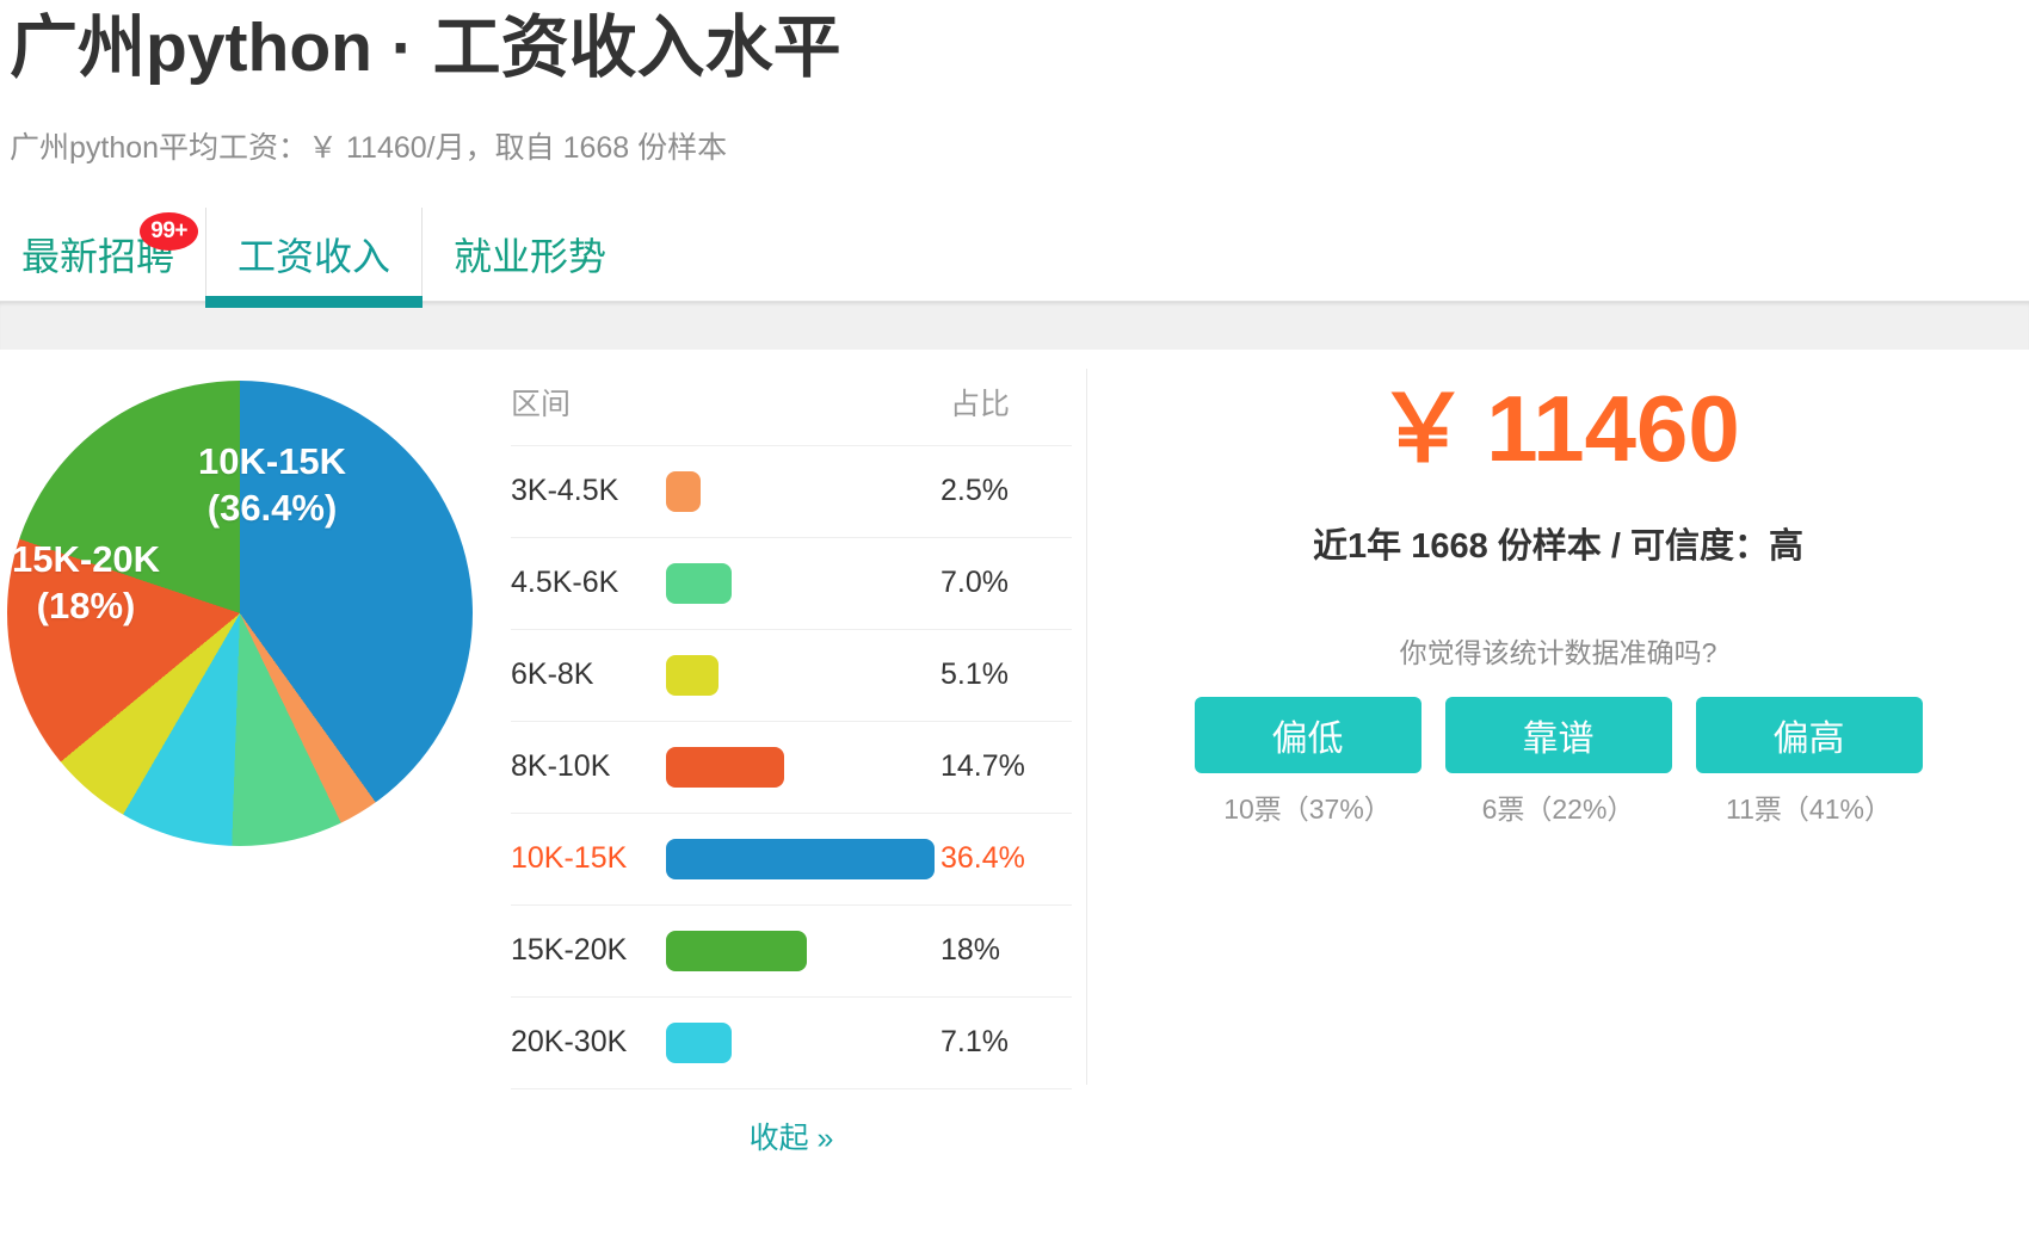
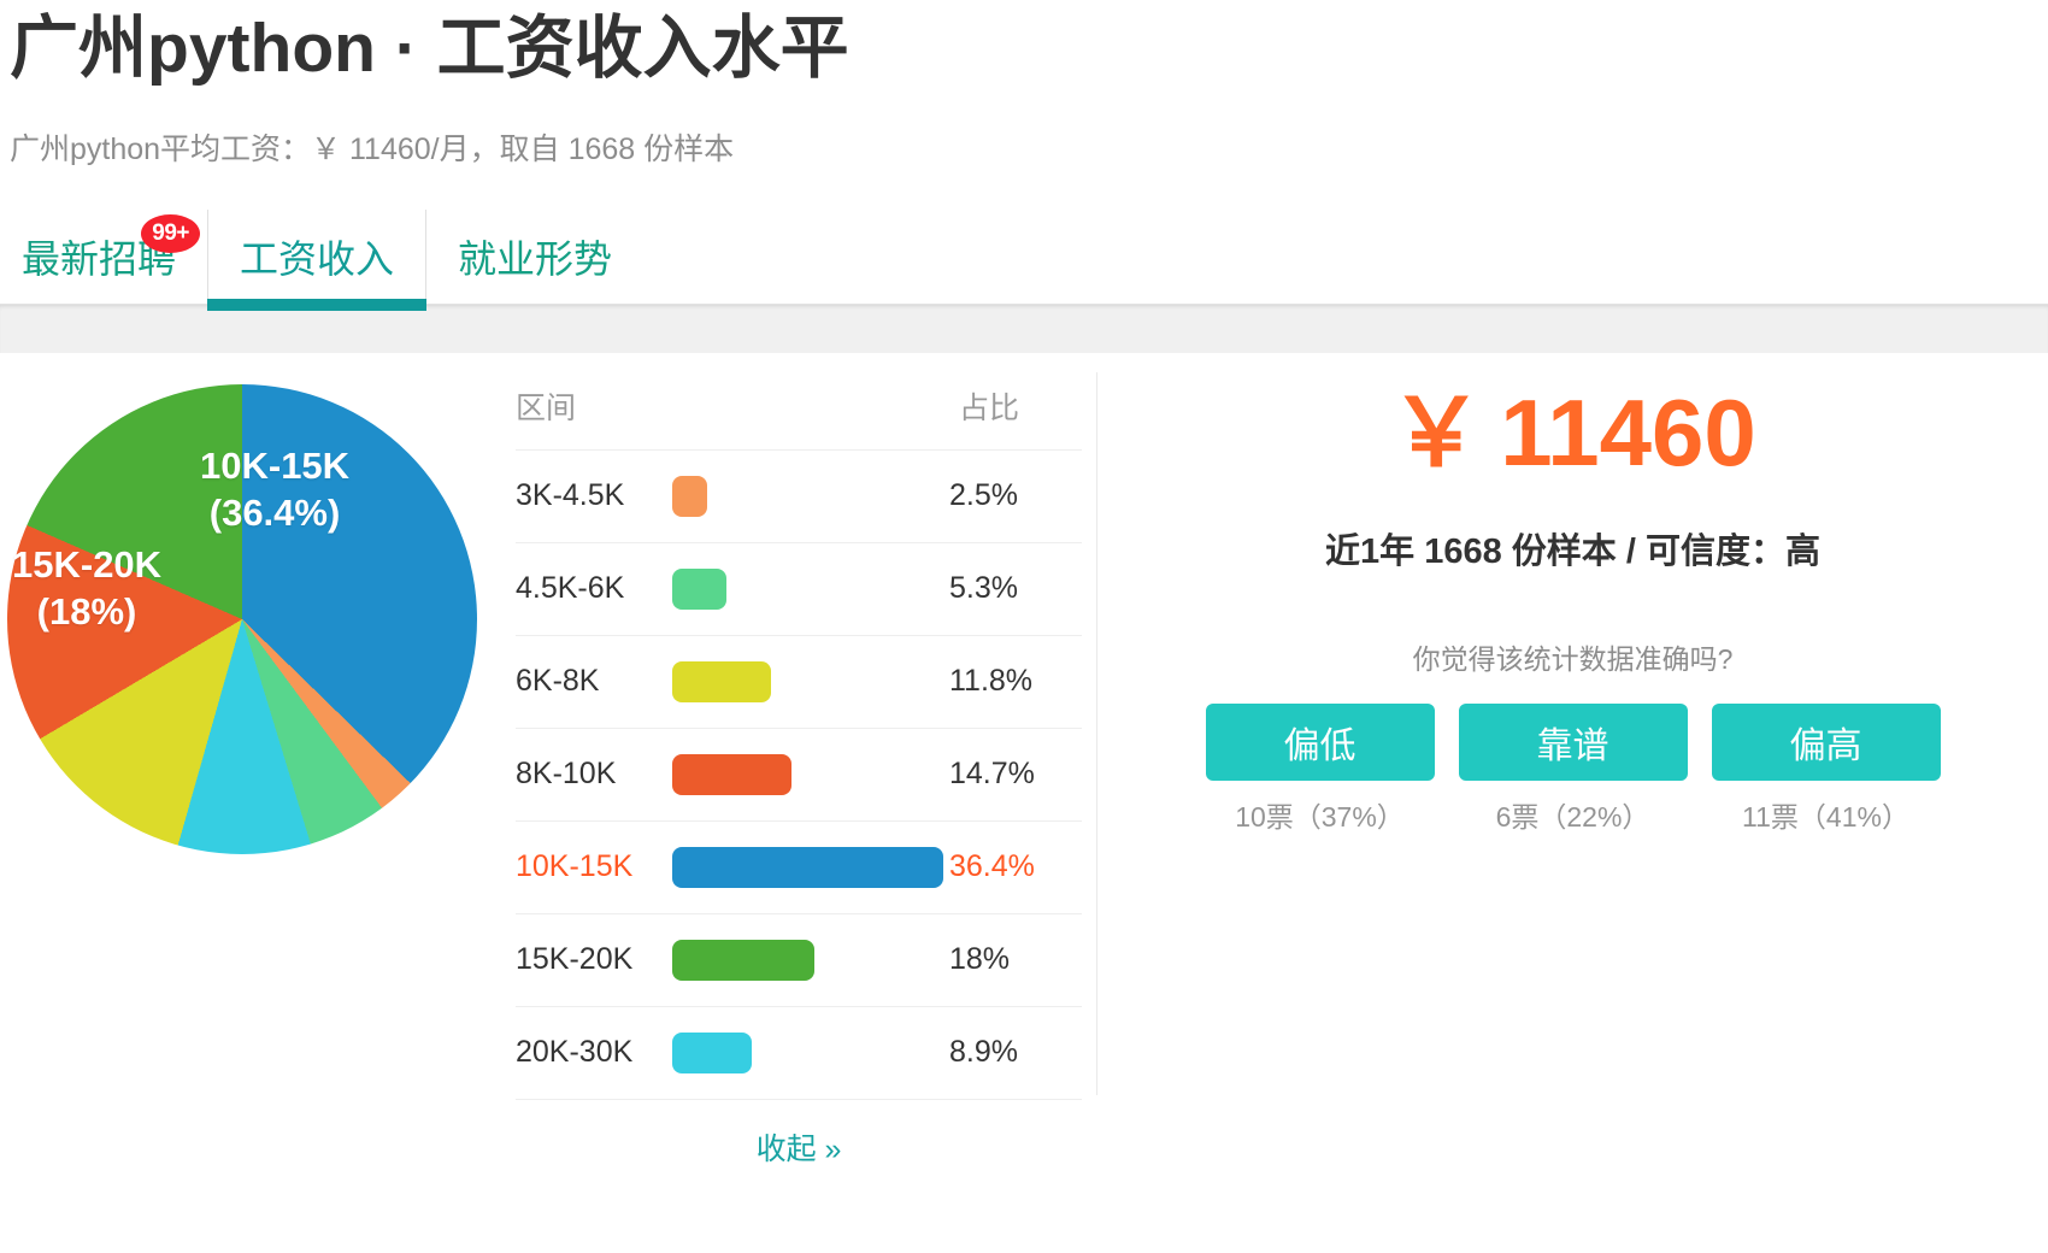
4.5K-6K: 7.0% -> 5.3%
6K-8K: 5.1% -> 11.8%
20K-30K: 7.1% -> 8.9%
